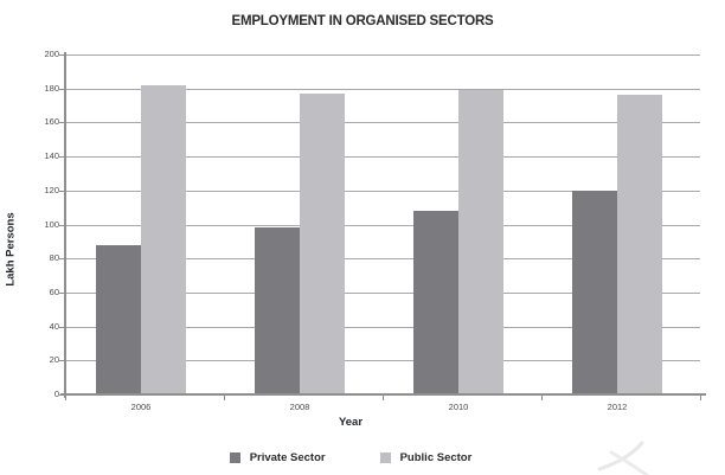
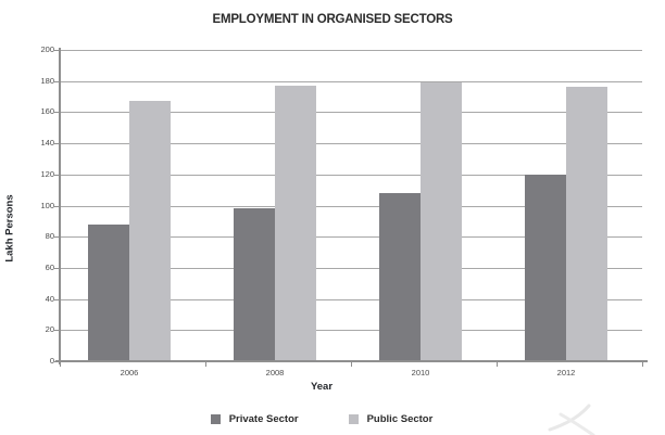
Public Sector/2006: 182 -> 167
